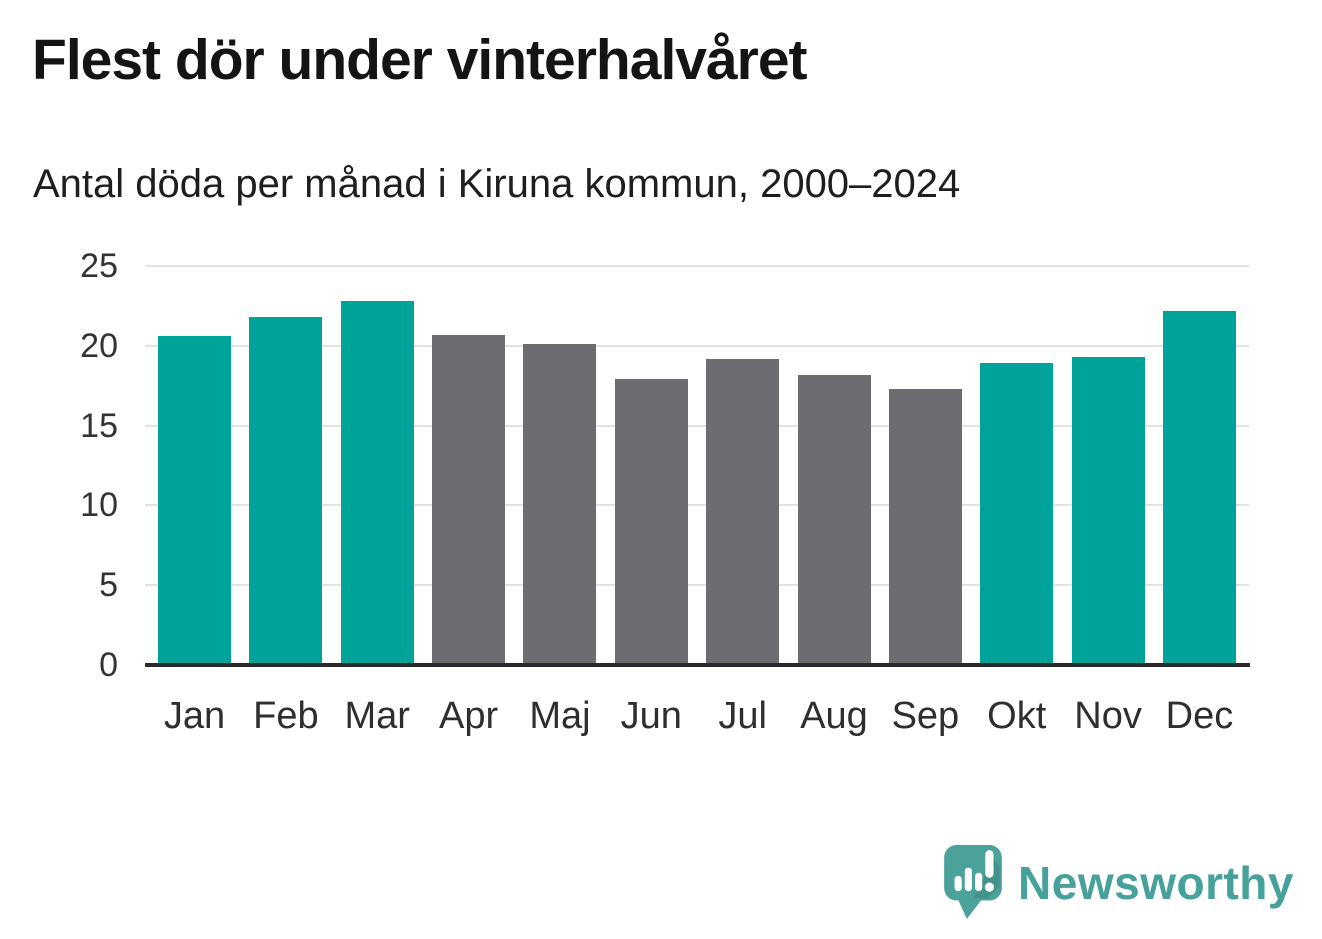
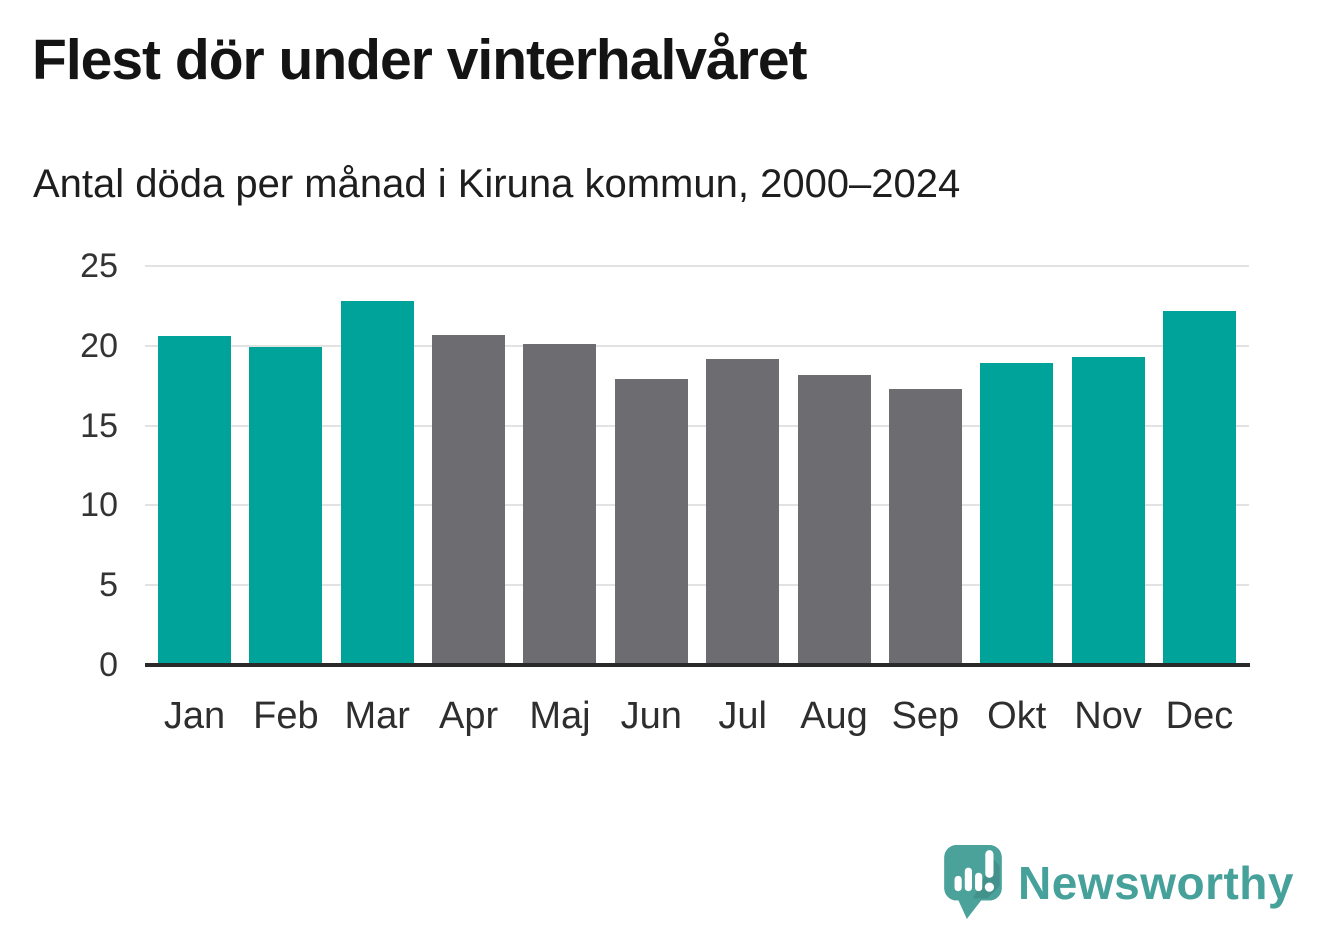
Feb: 21.8 -> 19.9
